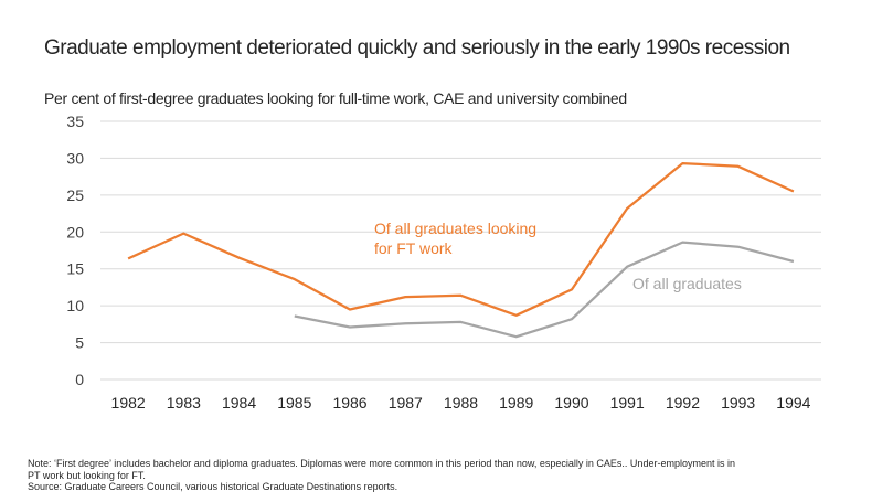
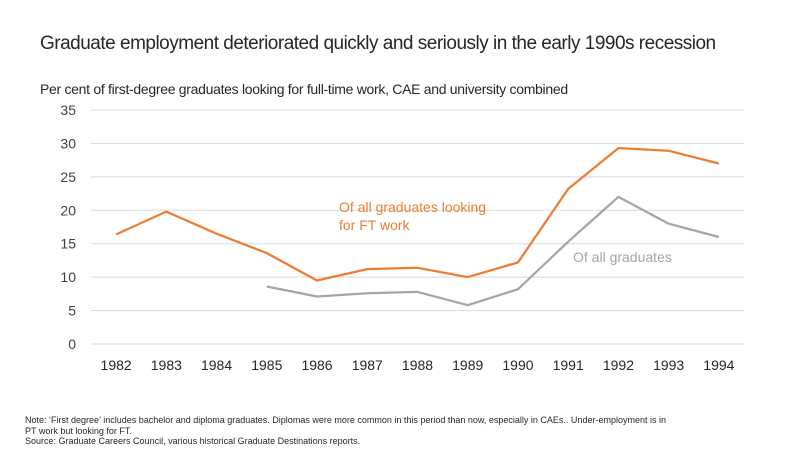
Of all graduates looking for FT work/1989: 9 -> 10
Of all graduates/1992: 19 -> 22
Of all graduates looking for FT work/1994: 26 -> 27
